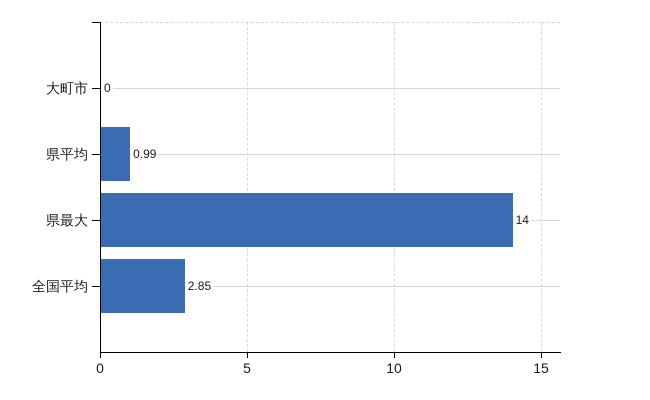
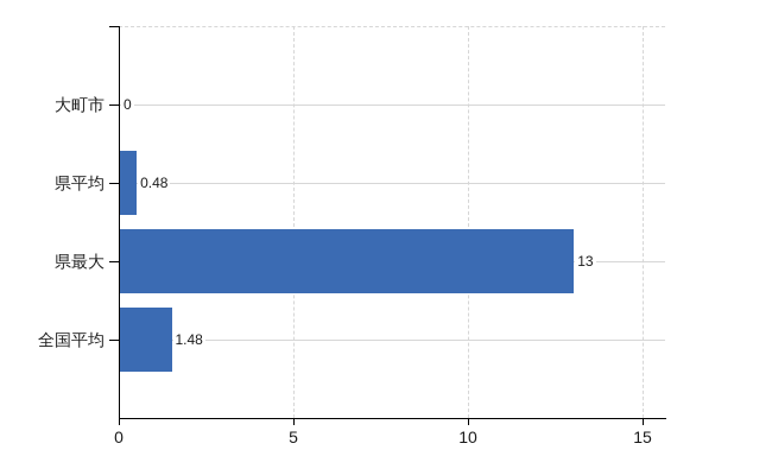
県平均: 0.99 -> 0.48
県最大: 14 -> 13
全国平均: 2.85 -> 1.48
